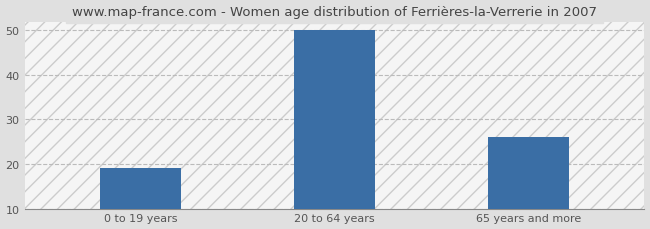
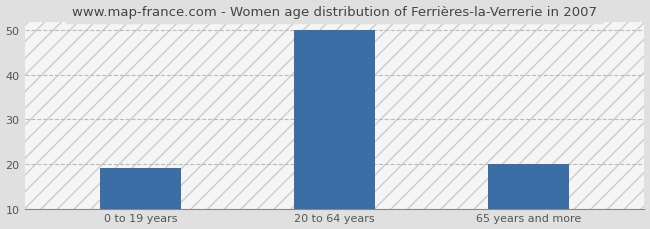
65 years and more: 26 -> 20
